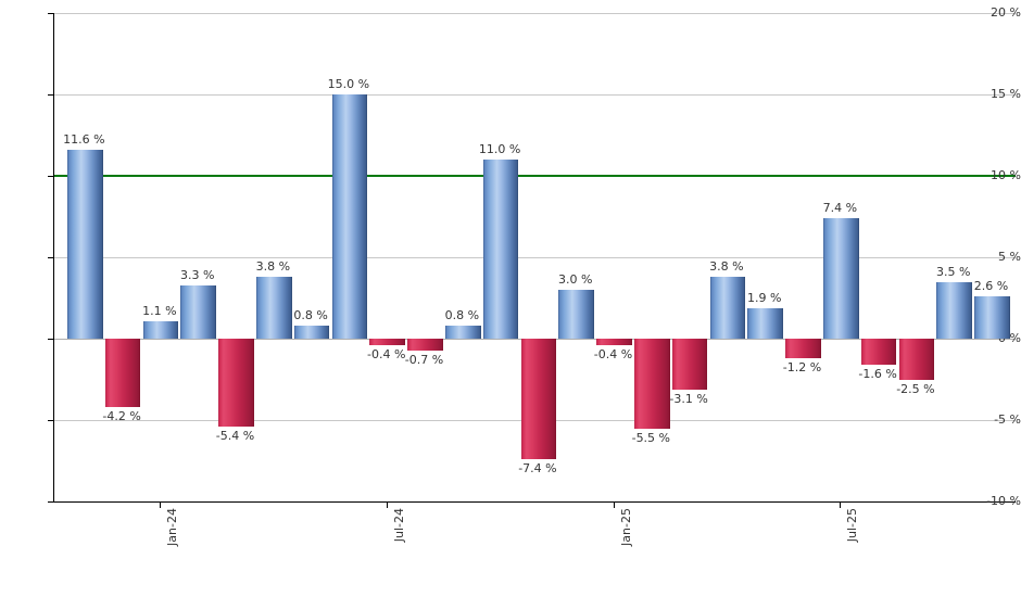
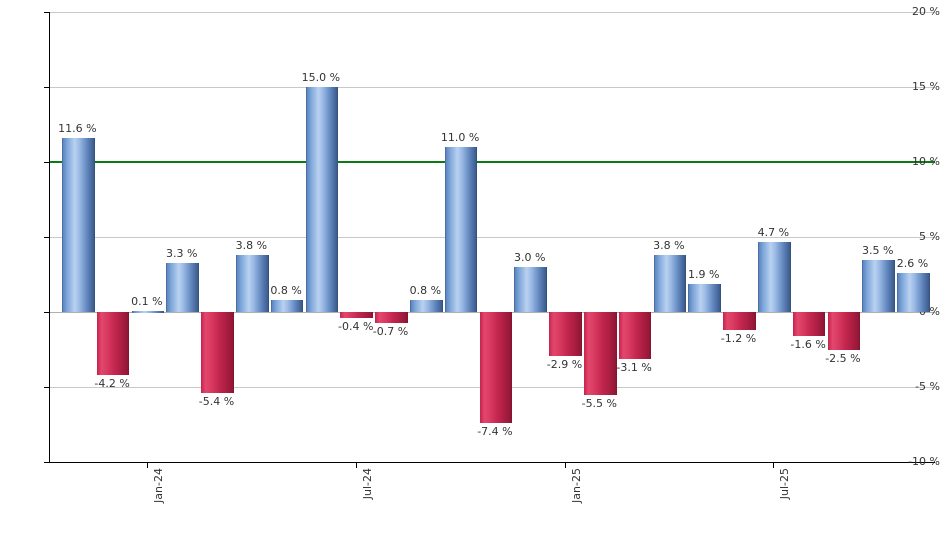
Jan-24: 1.1 -> 0.1
Jan-25: -0.4 -> -2.9
Jul-25: 7.4 -> 4.7
